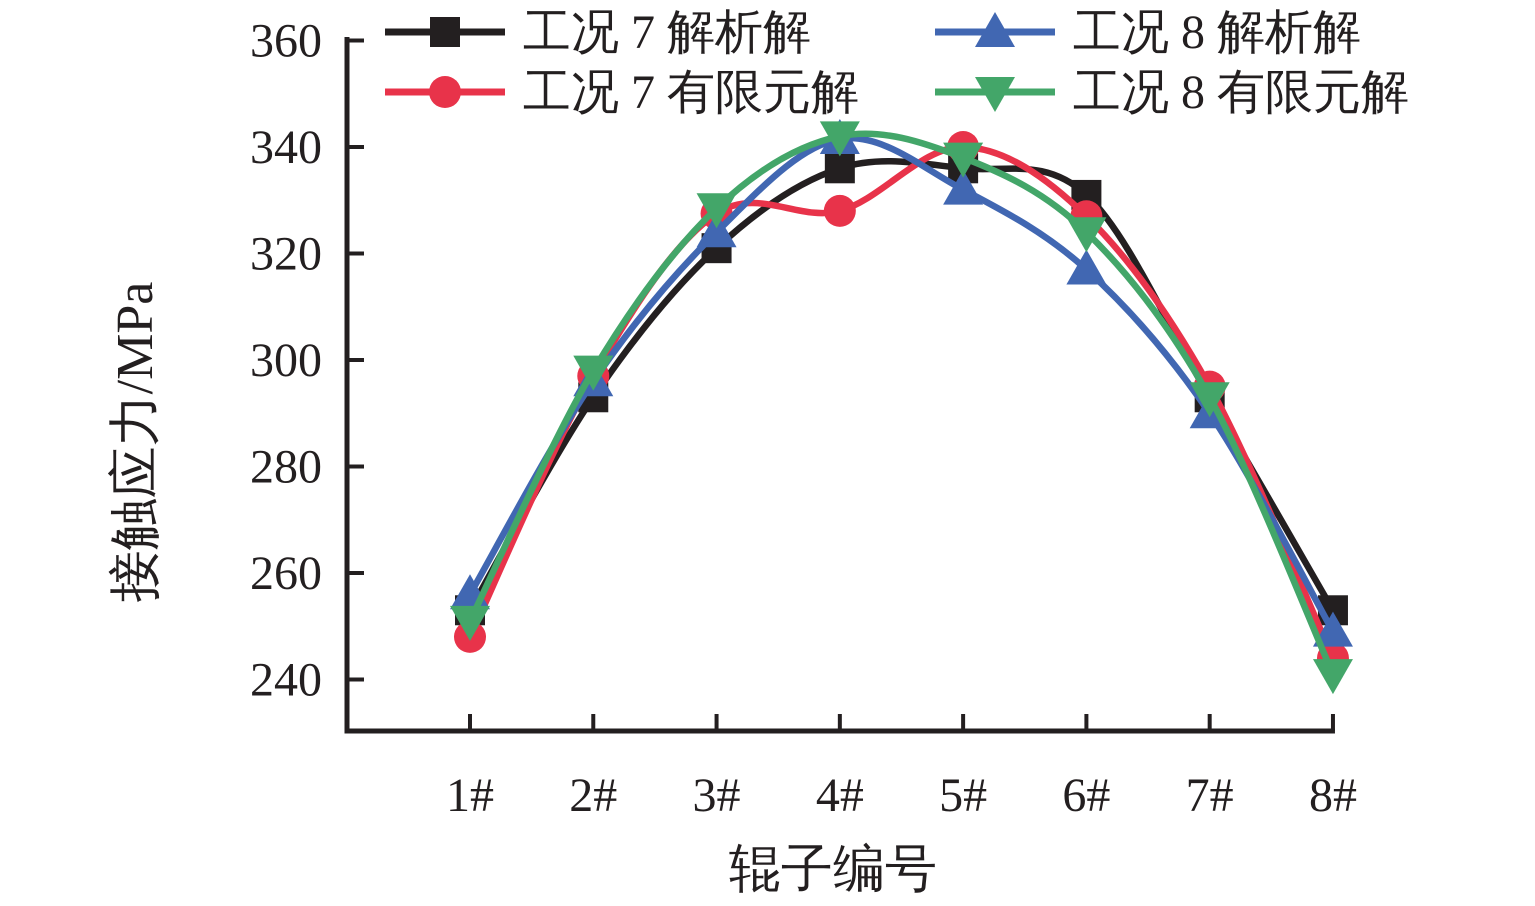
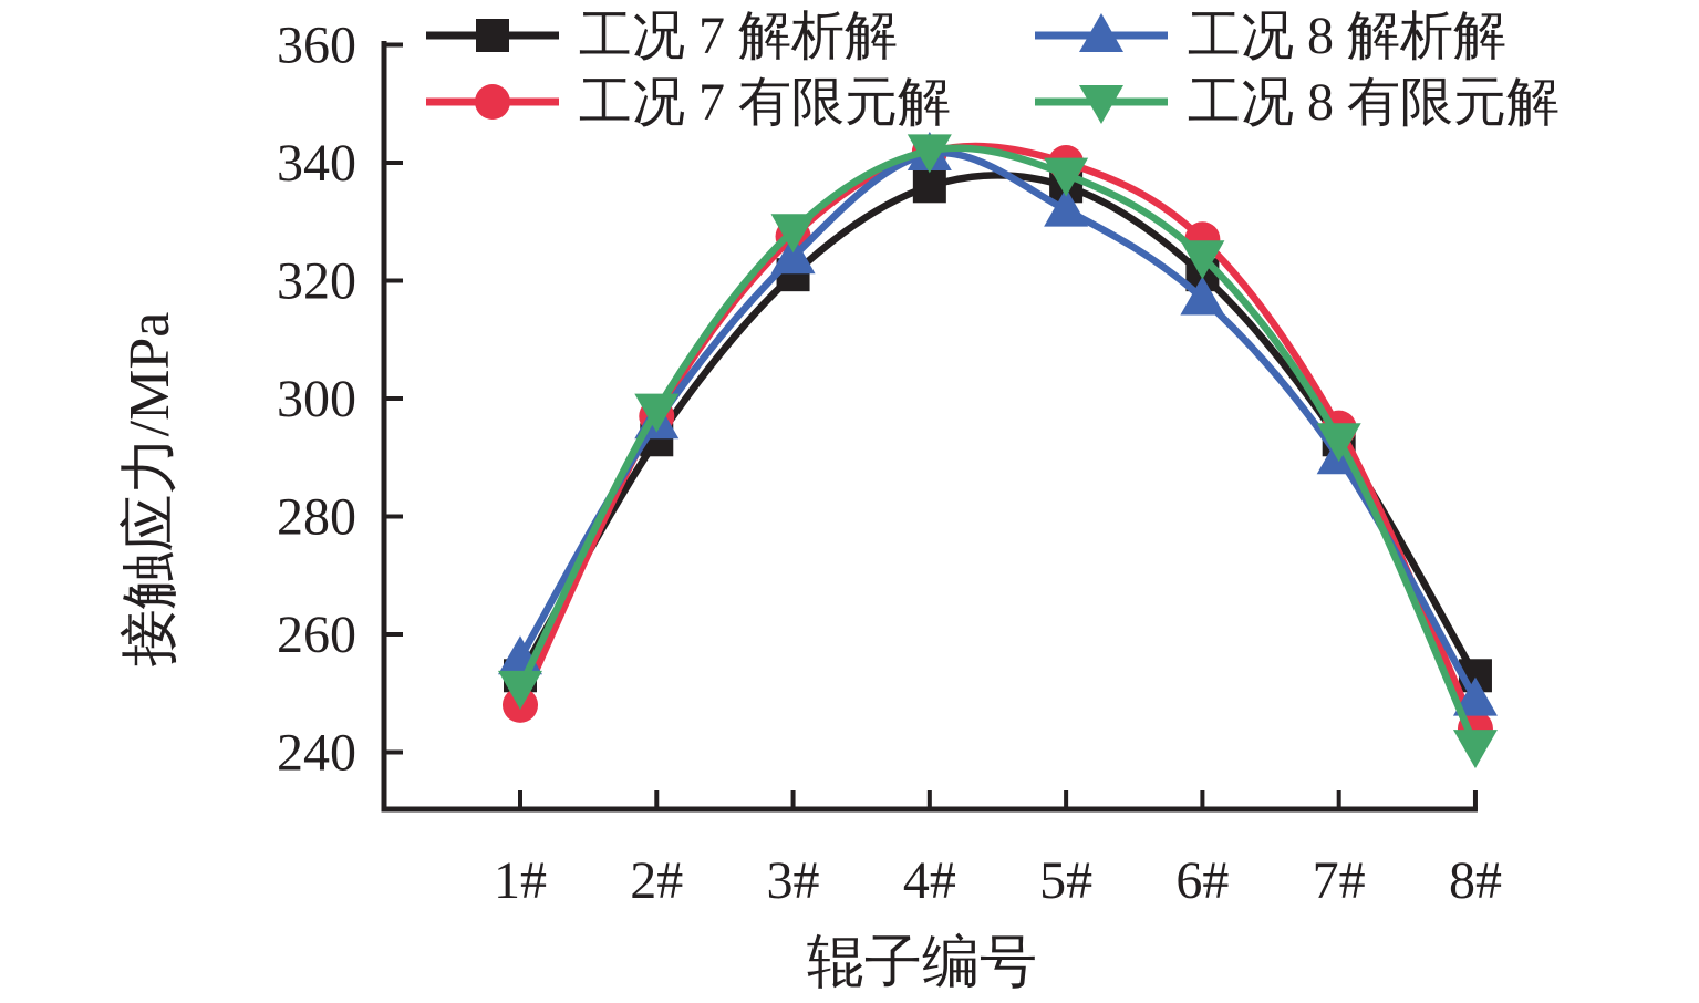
工况 7 有限元解/4#: 328 -> 342
工况 7 解析解/6#: 331 -> 321
